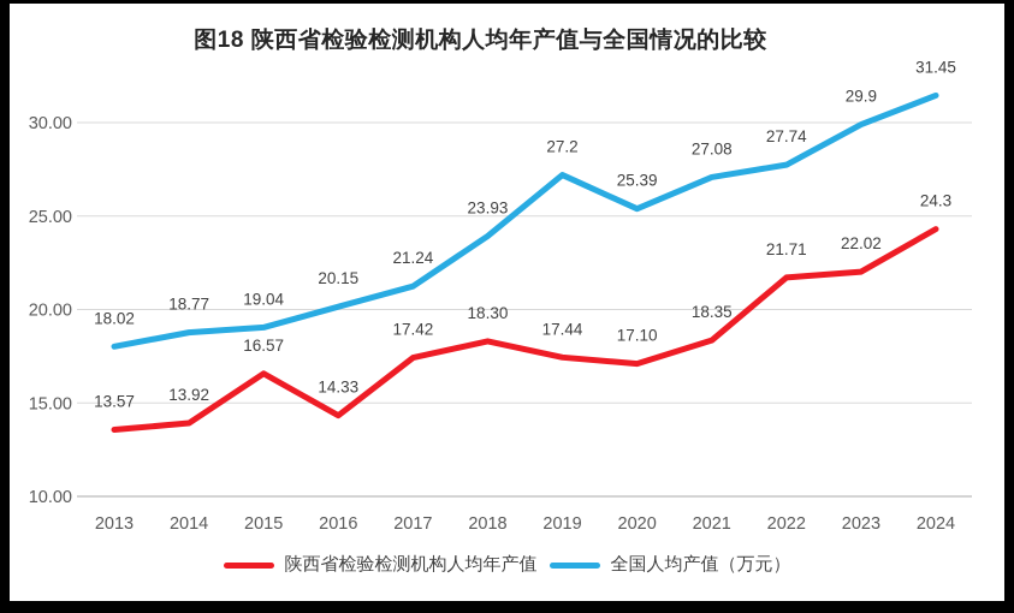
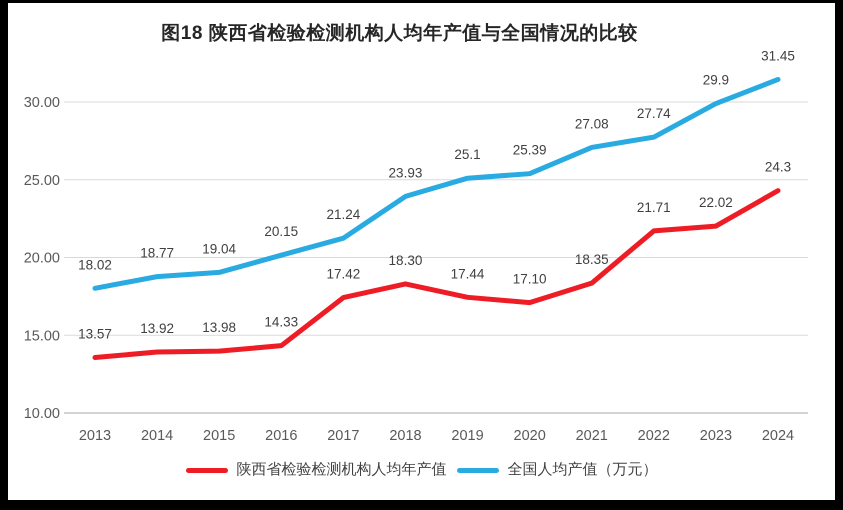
陕西省检验检测机构人均年产值/2015: 16.57 -> 13.98
全国人均产值（万元）/2019: 27.2 -> 25.1
